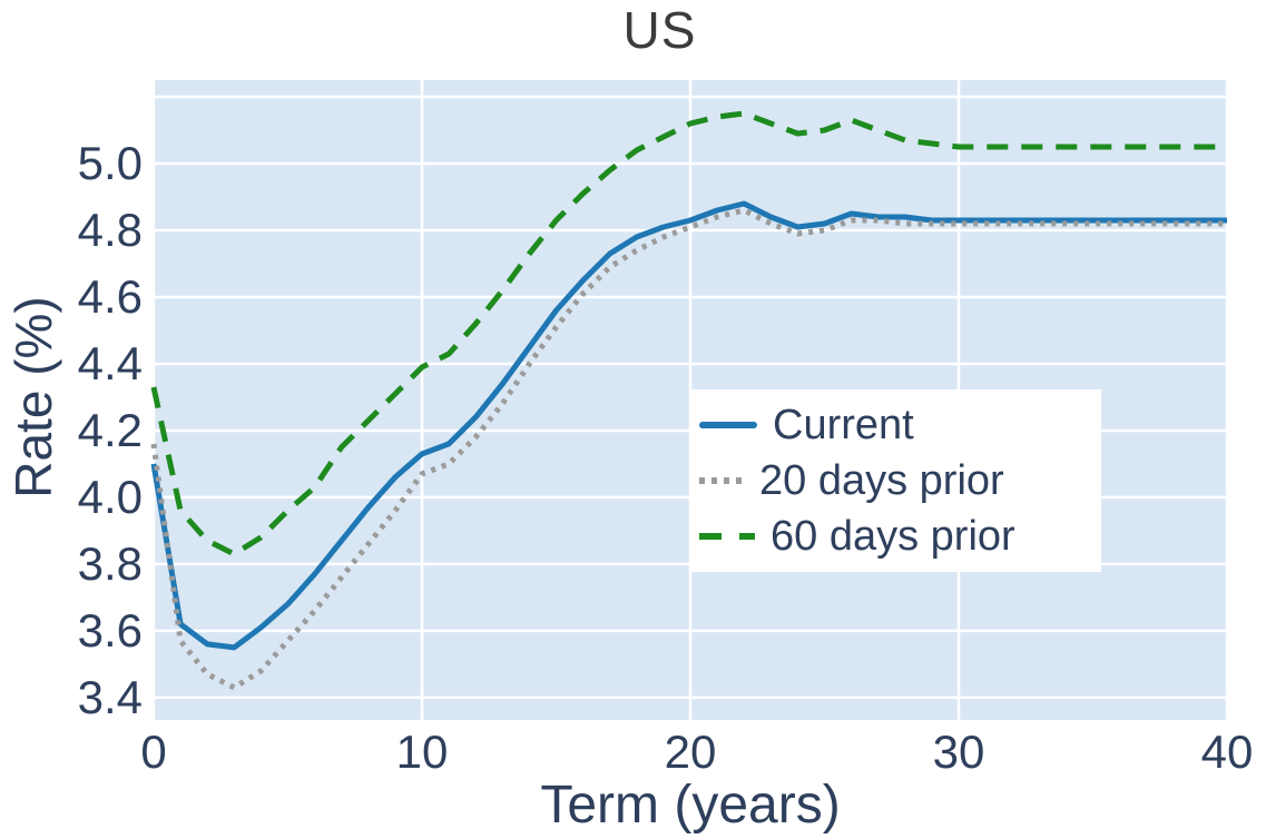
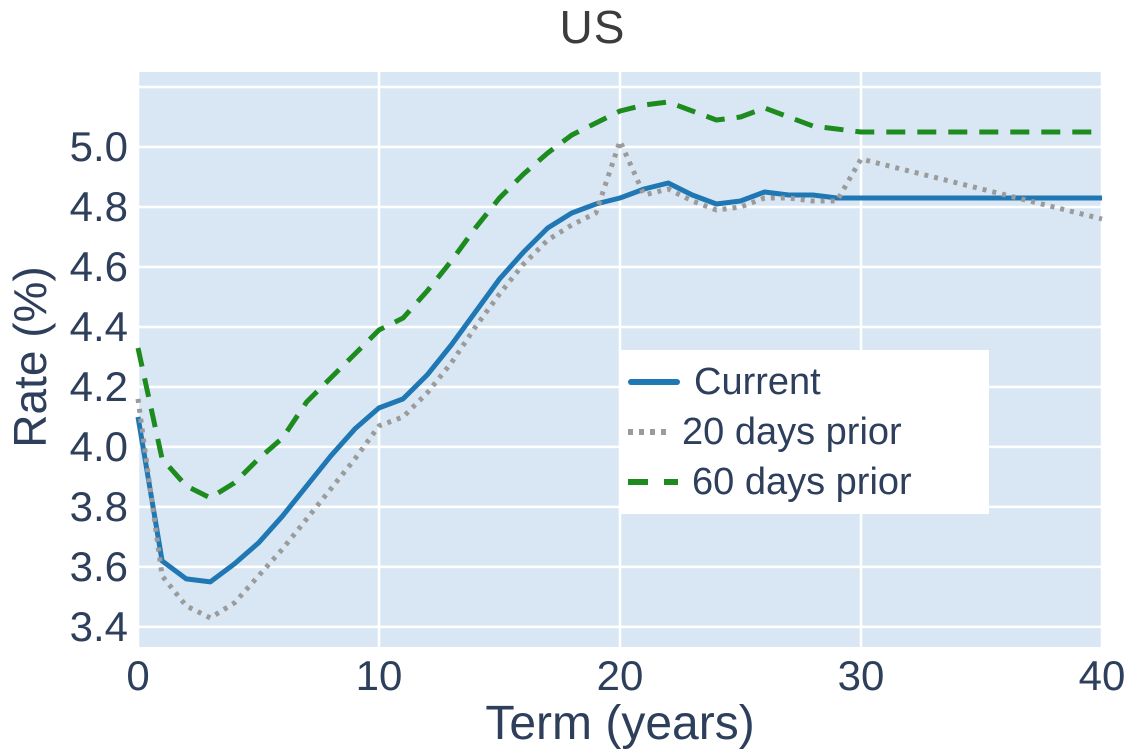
20 days prior/20: 4.81 -> 5.02
20 days prior/30: 4.82 -> 4.96
20 days prior/40: 4.82 -> 4.76
